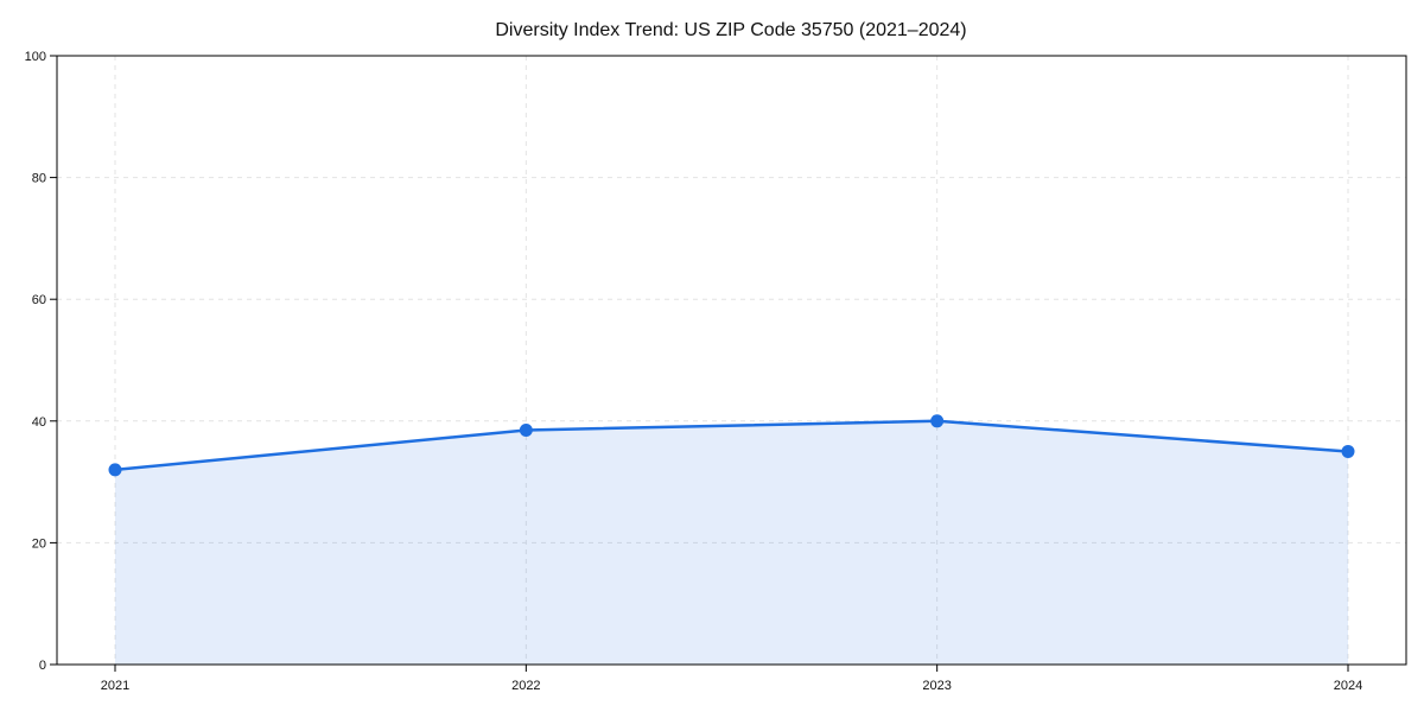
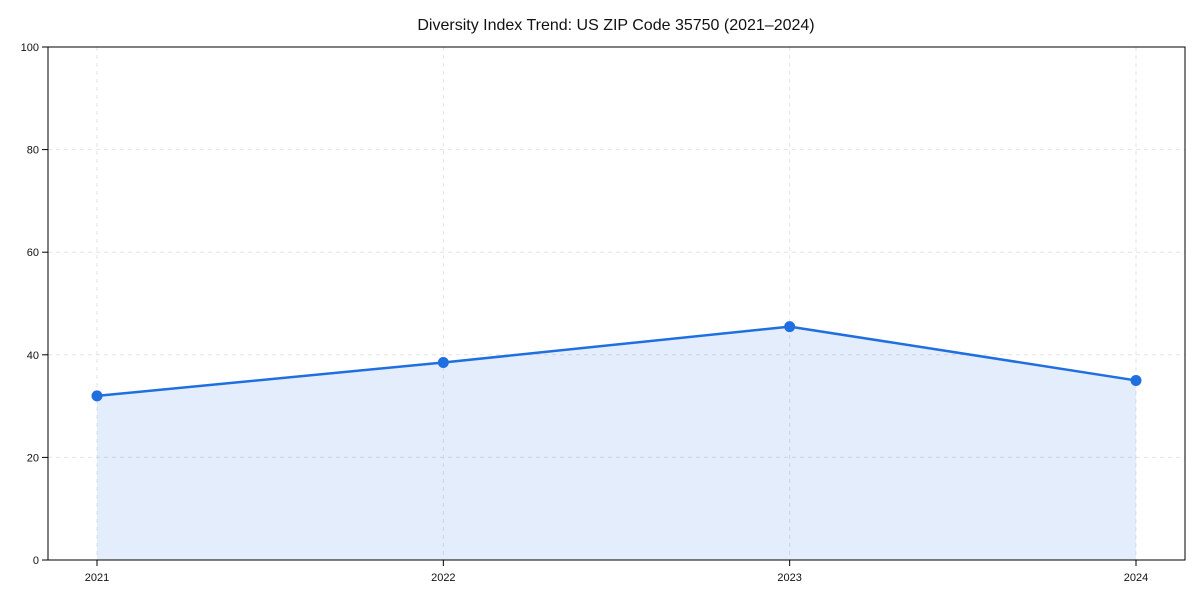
2023: 40 -> 46
